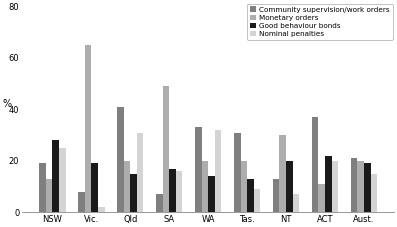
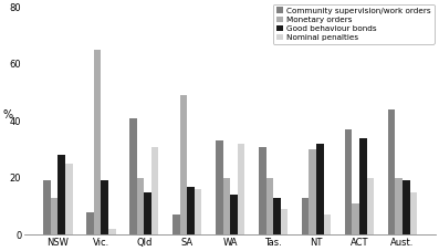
Good behaviour bonds/NT: 20 -> 32
Good behaviour bonds/ACT: 22 -> 34
Community supervision/work orders/Aust.: 21 -> 44
